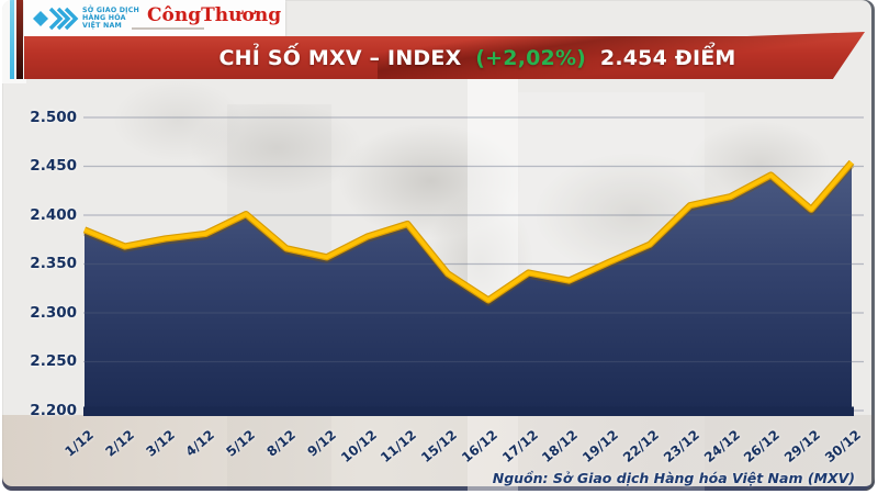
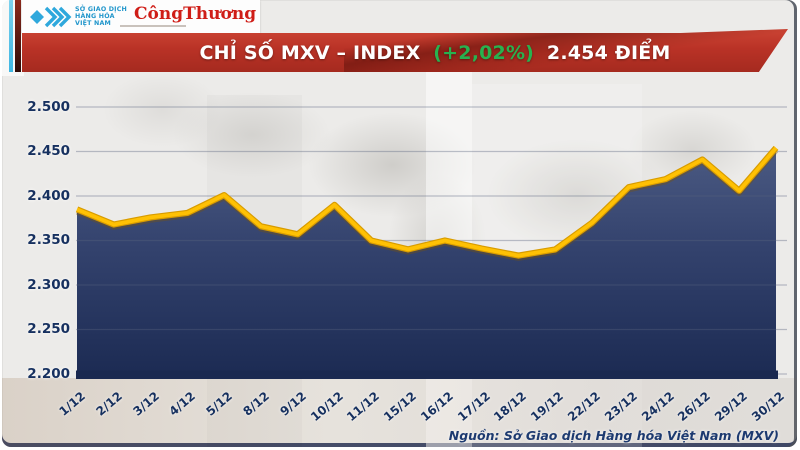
10/12: 2.38 -> 2.39
11/12: 2.39 -> 2.35
16/12: 2.31 -> 2.35
19/12: 2.35 -> 2.34
